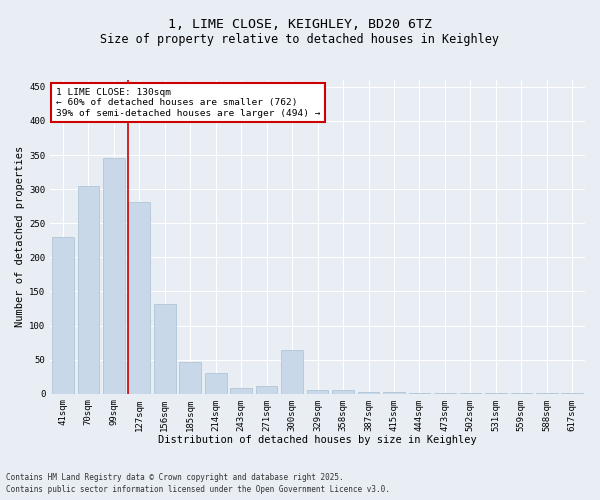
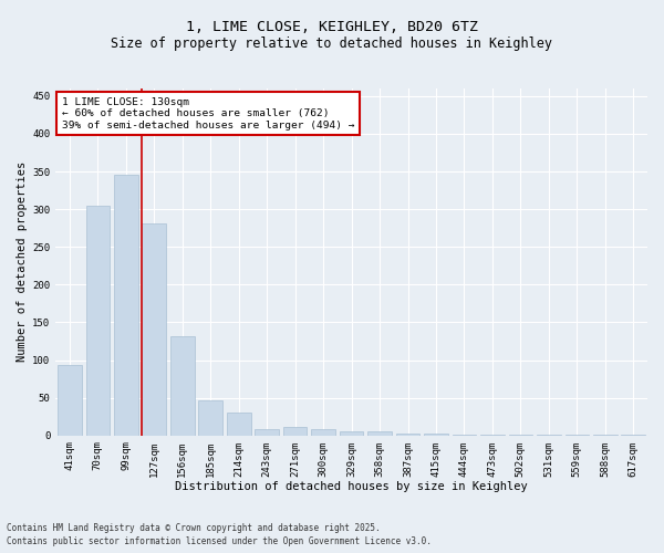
41sqm: 230 -> 94
300sqm: 64 -> 9
